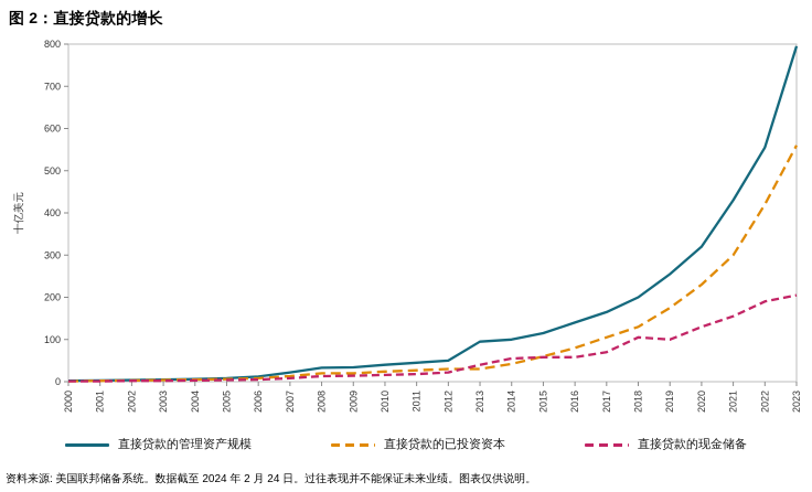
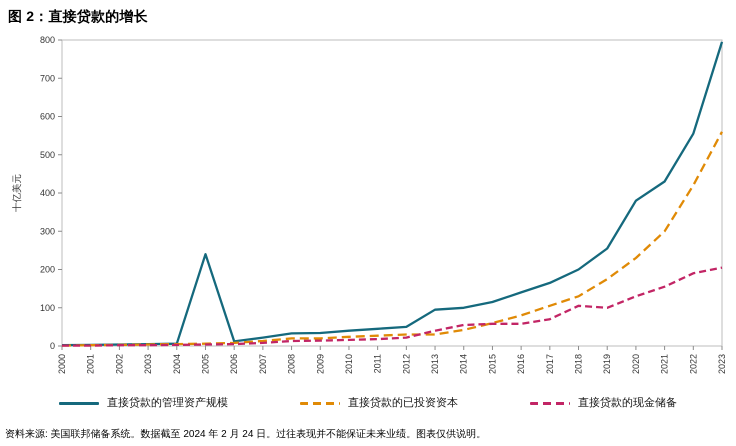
直接贷款的管理资产规模/2005: 10 -> 240
直接贷款的管理资产规模/2020: 320 -> 380
